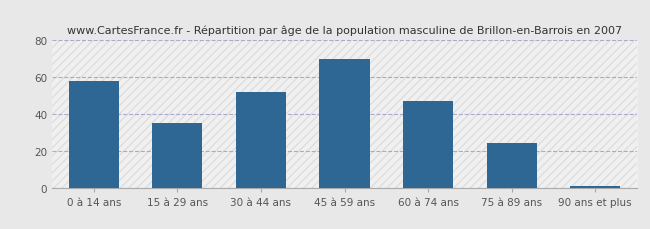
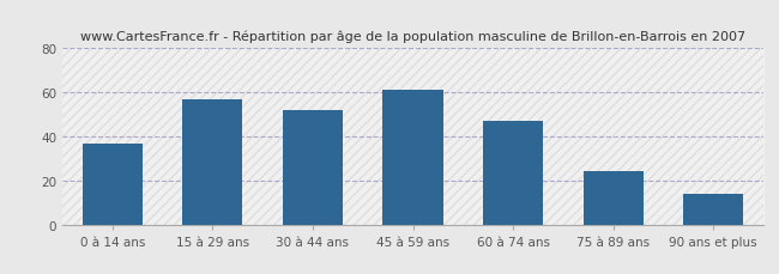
0 à 14 ans: 58 -> 37
15 à 29 ans: 35 -> 57
45 à 59 ans: 70 -> 61
90 ans et plus: 1 -> 14
